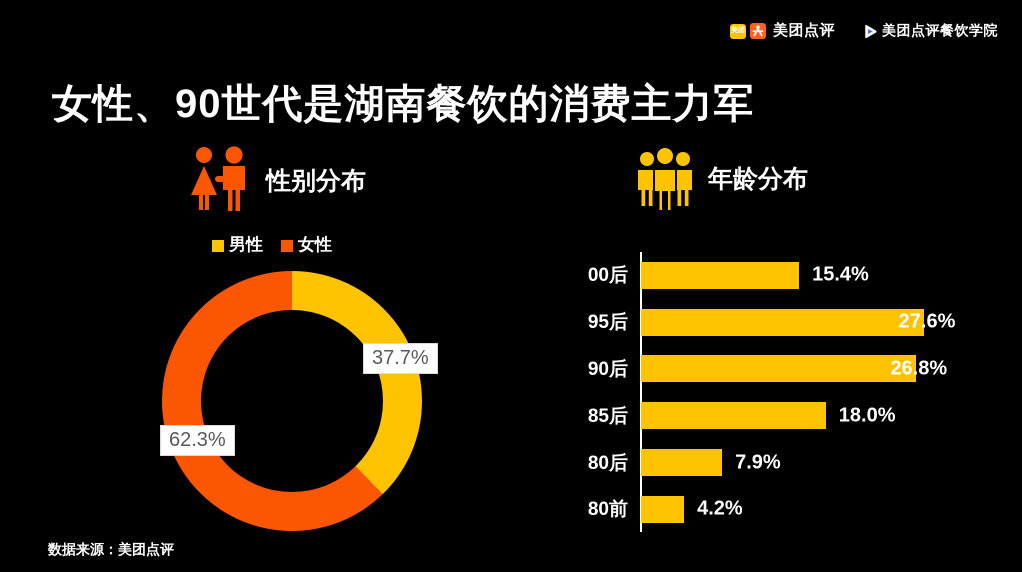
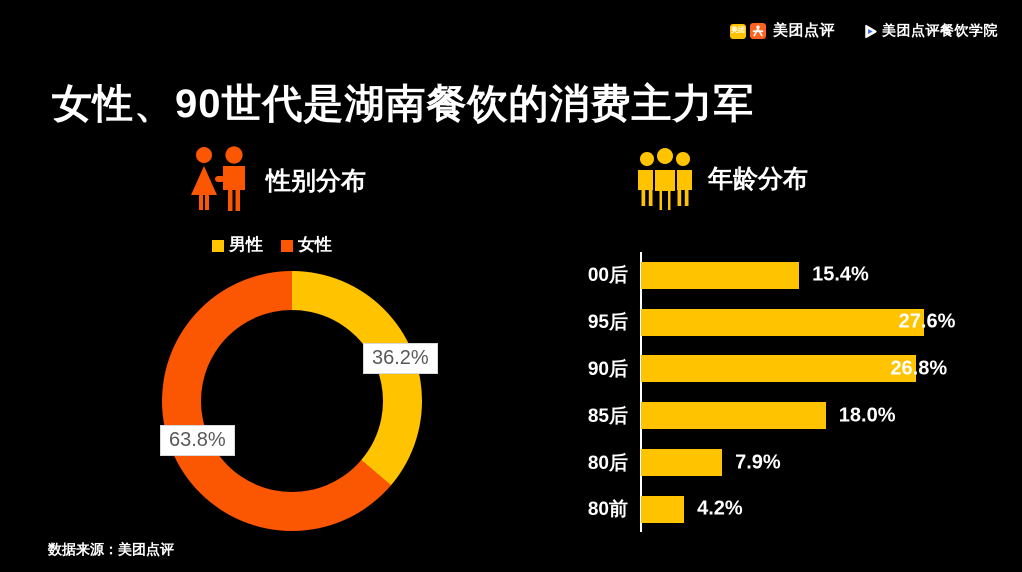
性别分布/男性: 37.7% -> 36.2%
性别分布/女性: 62.3% -> 63.8%
